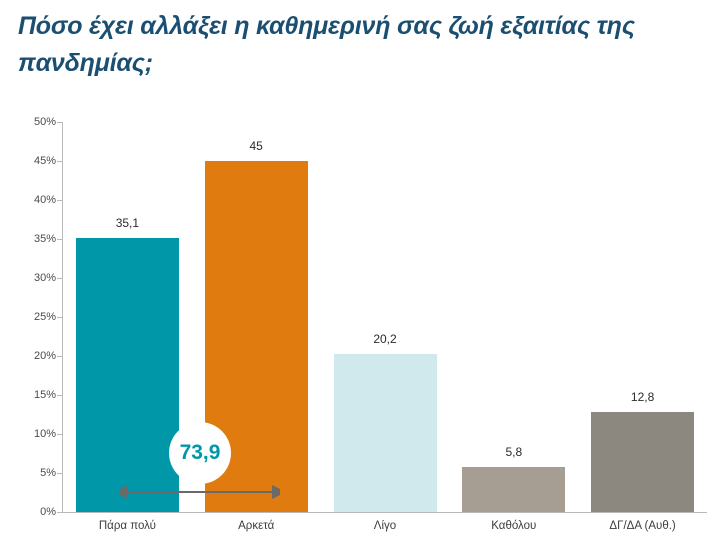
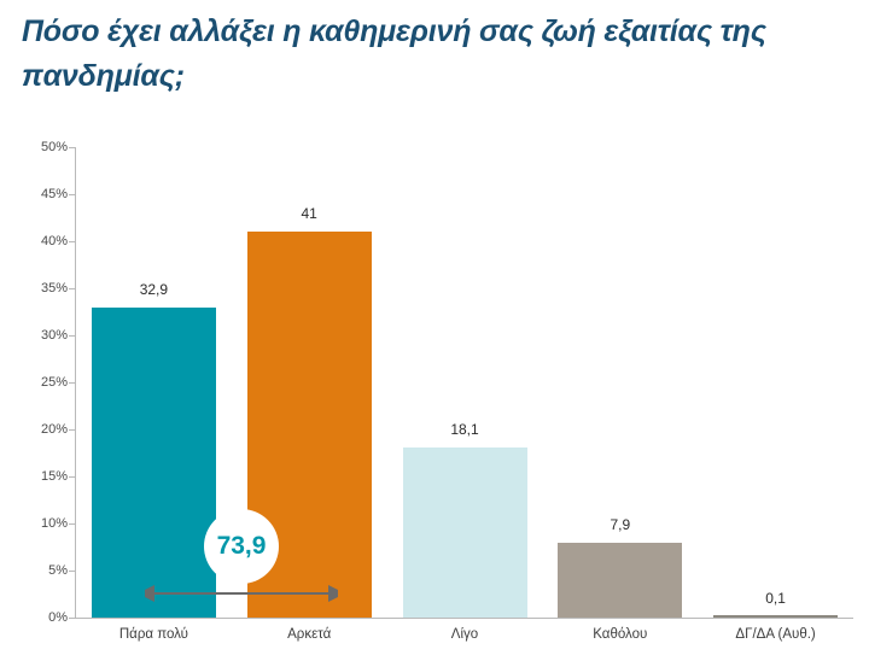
Πάρα πολύ: 35,1 -> 32,9
Αρκετά: 45 -> 41
Λίγο: 20,2 -> 18,1
Καθόλου: 5,8 -> 7,9
ΔΓ/ΔΑ (Αυθ.): 12,8 -> 0,1
